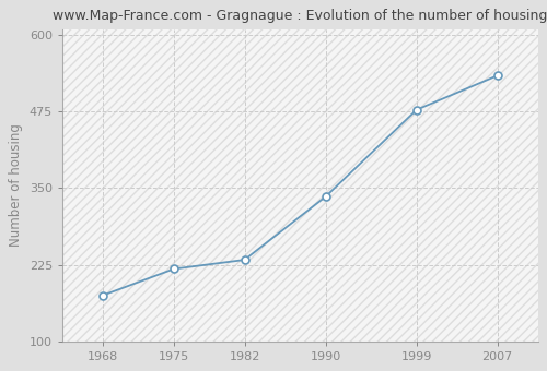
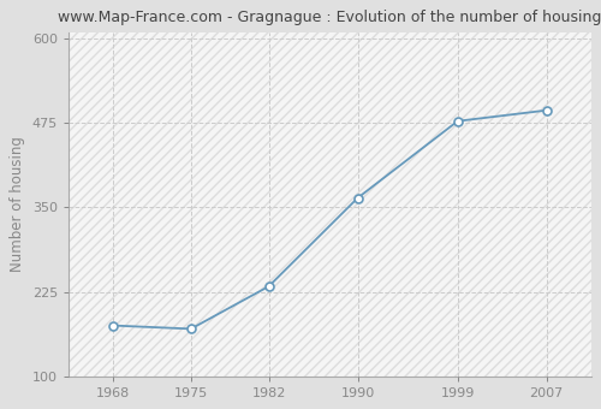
1975: 218 -> 170
1990: 336 -> 364
2007: 534 -> 494
